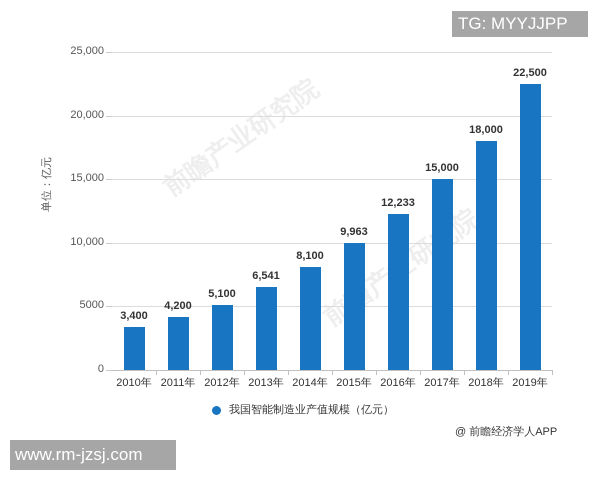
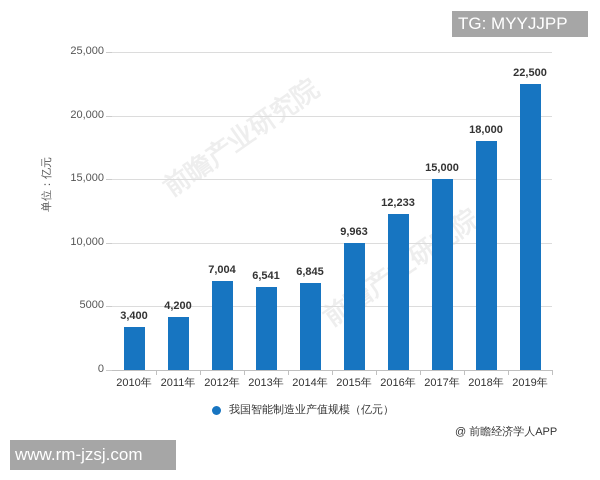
2012年: 5,100 -> 7,004
2014年: 8,100 -> 6,845
